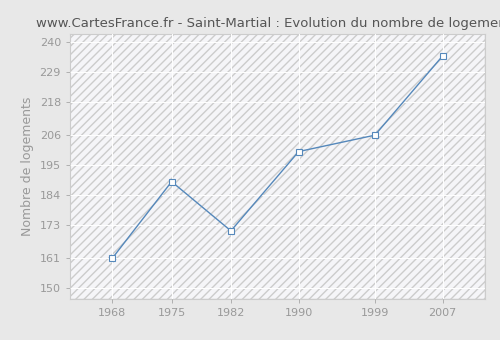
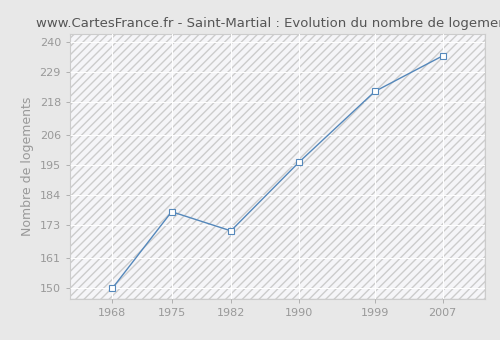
1968: 161 -> 150
1975: 189 -> 178
1990: 200 -> 196
1999: 206 -> 222
